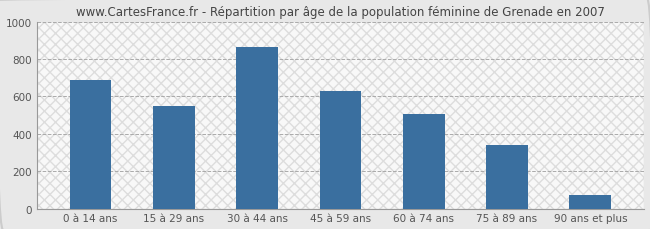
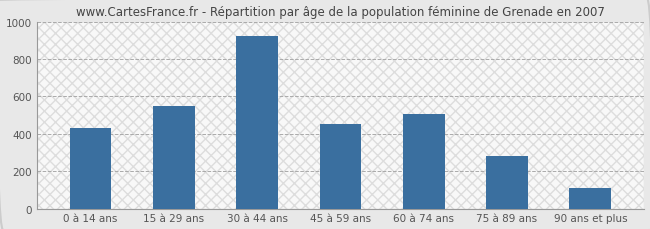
0 à 14 ans: 680 -> 430
30 à 44 ans: 860 -> 920
45 à 59 ans: 630 -> 450
75 à 89 ans: 340 -> 280
90 ans et plus: 80 -> 110
